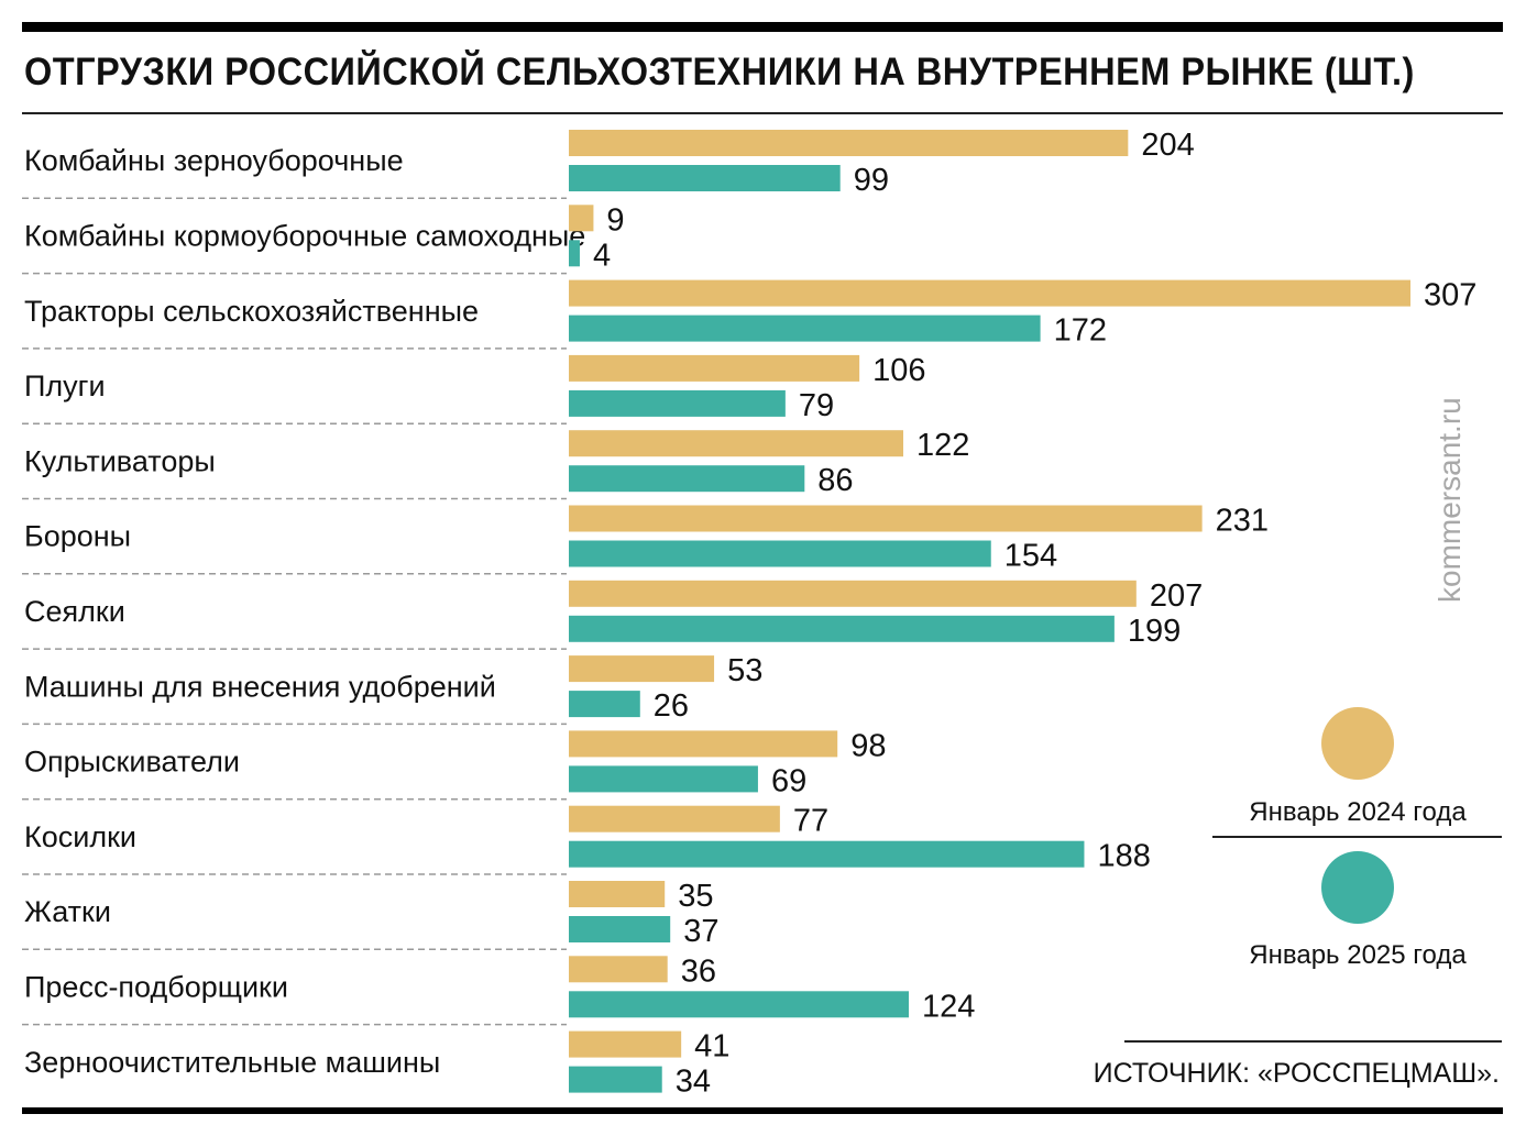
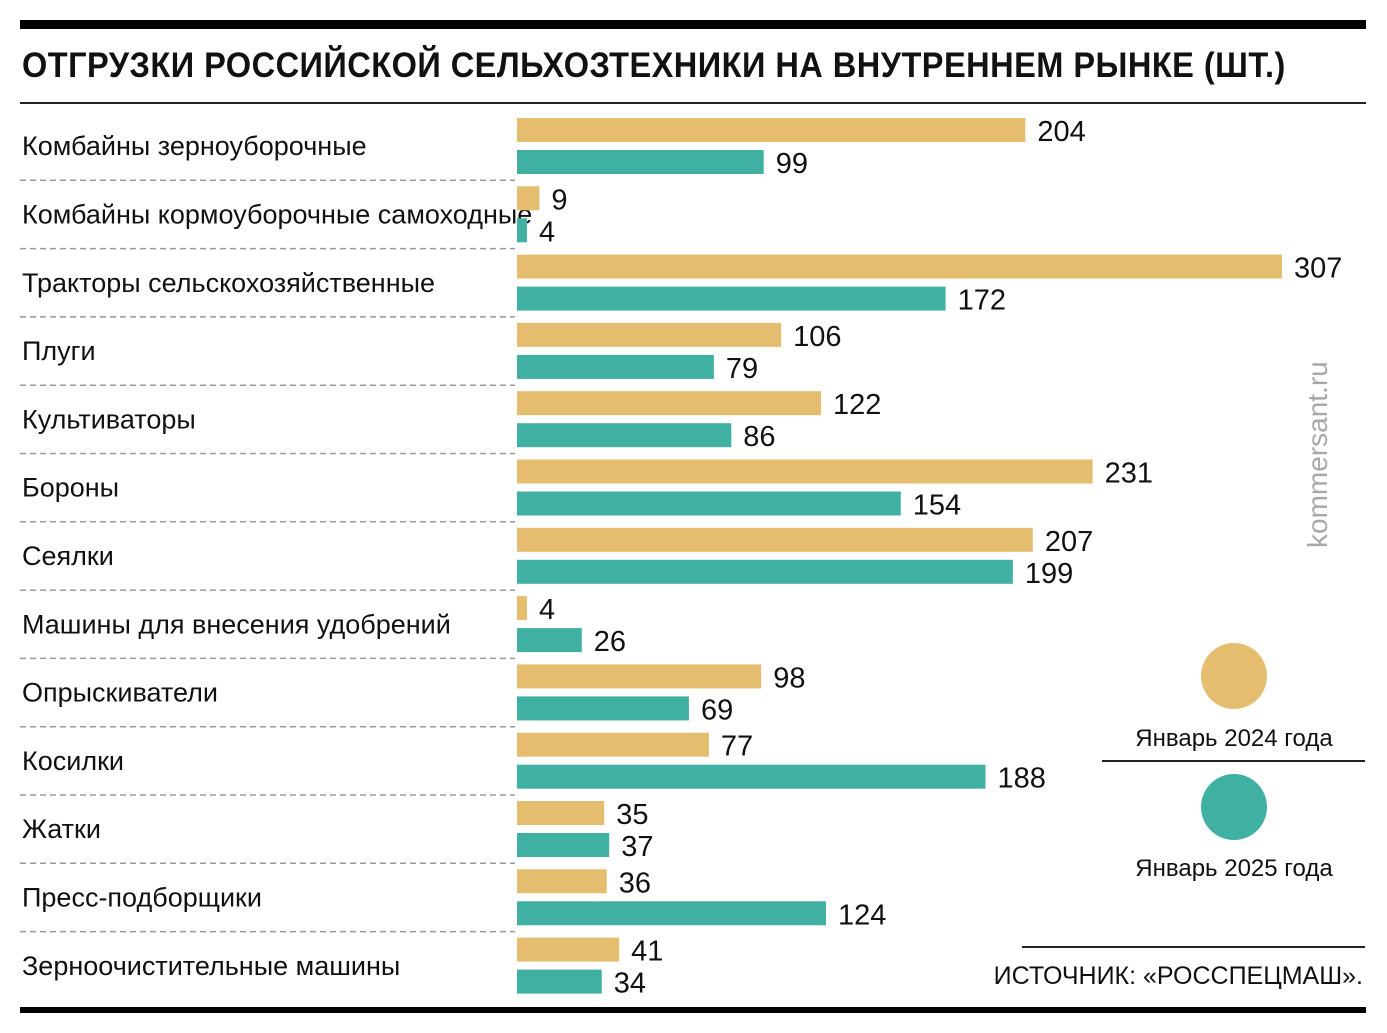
Январь 2024 года/Машины для внесения удобрений: 53 -> 4
